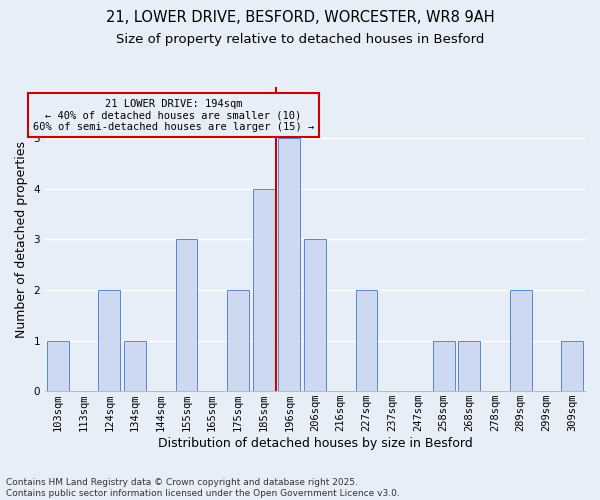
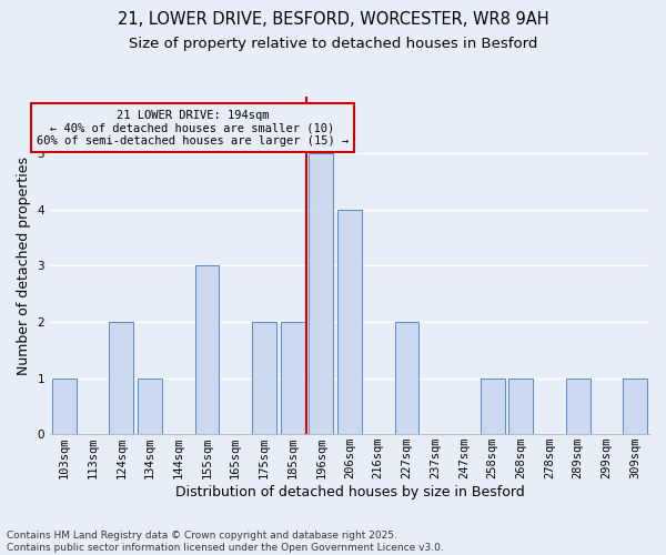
185sqm: 4 -> 2
206sqm: 3 -> 4
289sqm: 2 -> 1
